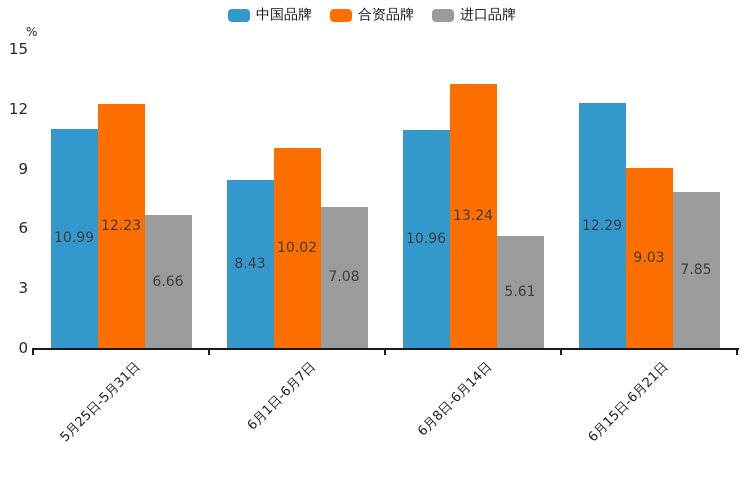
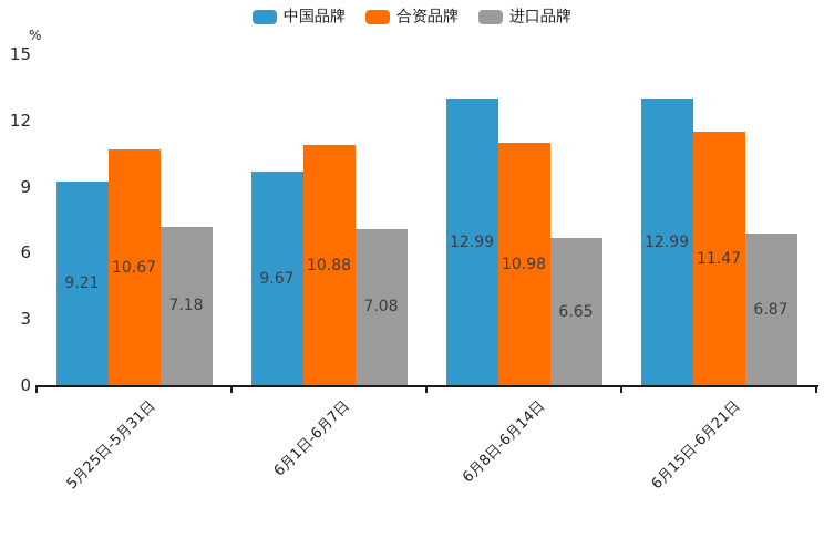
中国品牌/5月25日-5月31日: 10.99 -> 9.21
合资品牌/5月25日-5月31日: 12.23 -> 10.67
进口品牌/5月25日-5月31日: 6.66 -> 7.18
中国品牌/6月1日-6月7日: 8.43 -> 9.67
合资品牌/6月1日-6月7日: 10.02 -> 10.88
中国品牌/6月8日-6月14日: 10.96 -> 12.99
合资品牌/6月8日-6月14日: 13.24 -> 10.98
进口品牌/6月8日-6月14日: 5.61 -> 6.65
中国品牌/6月15日-6月21日: 12.29 -> 12.99
合资品牌/6月15日-6月21日: 9.03 -> 11.47
进口品牌/6月15日-6月21日: 7.85 -> 6.87
